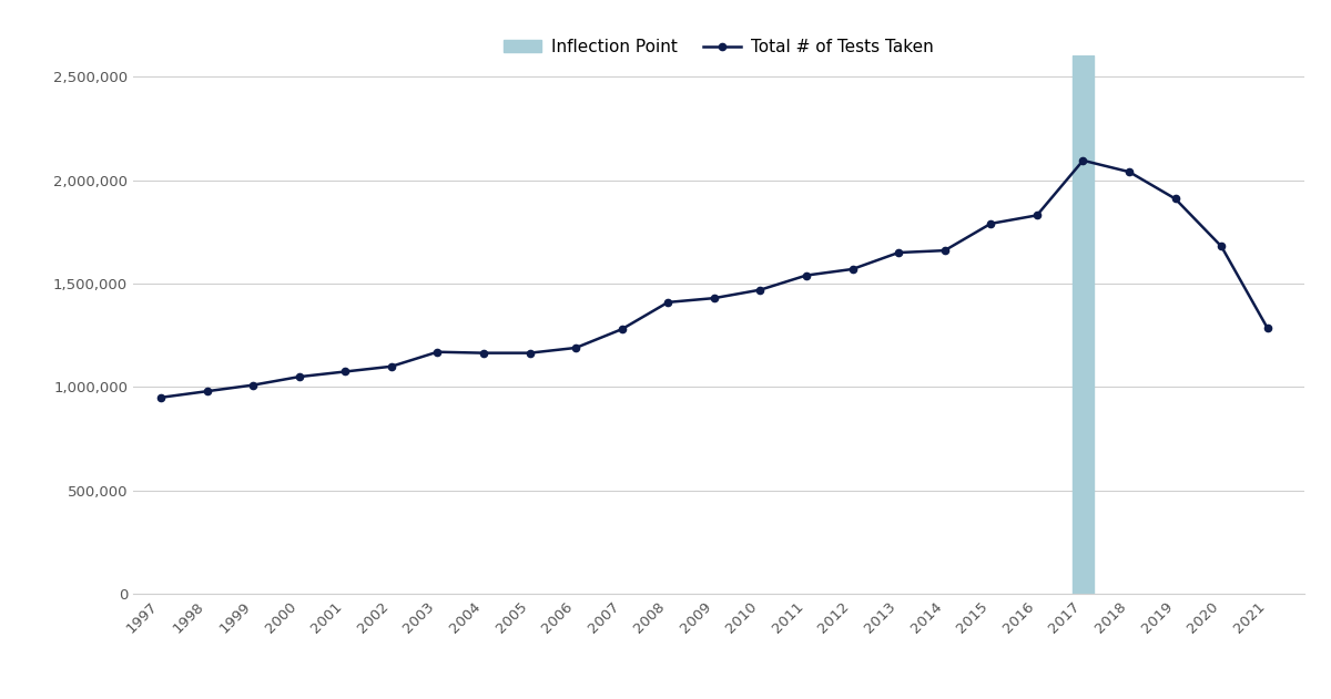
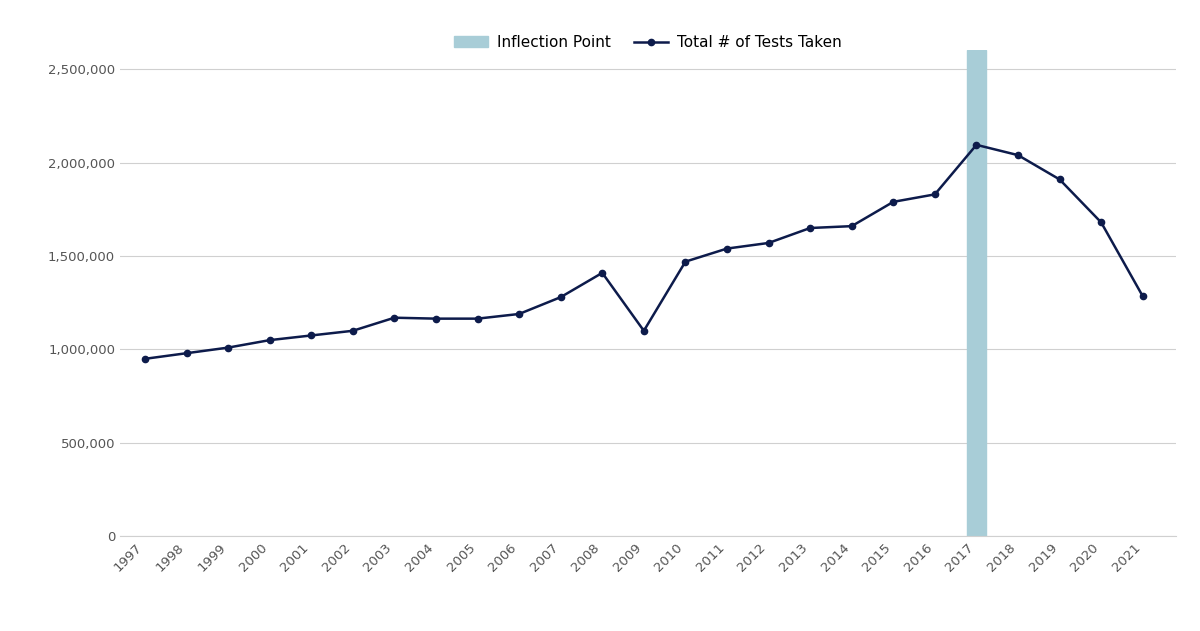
2009: 1,430,000 -> 1,100,000
